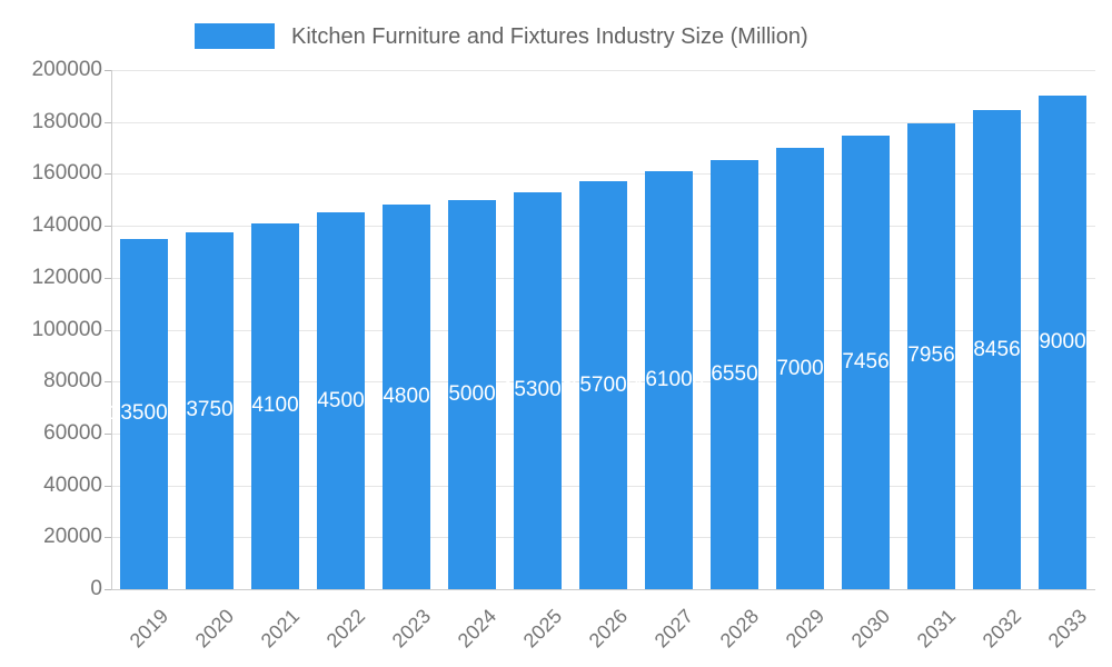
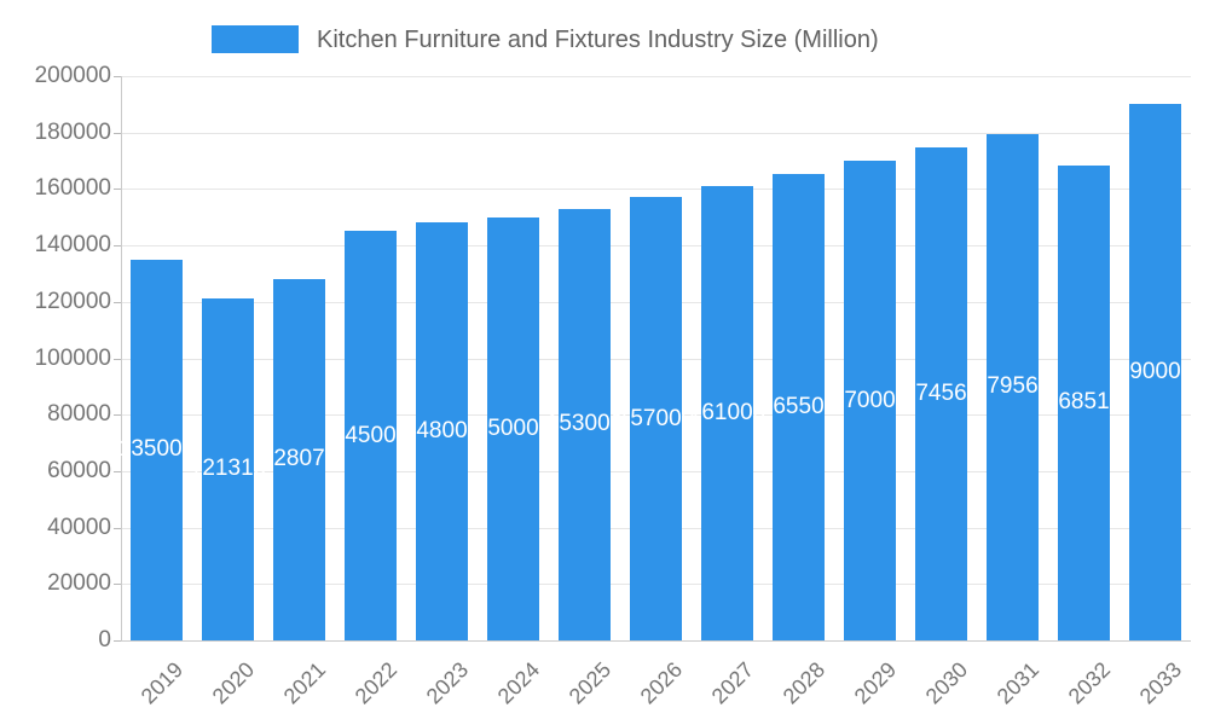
2020: 137500 -> 121310
2021: 141000 -> 128070
2032: 184560 -> 168510
